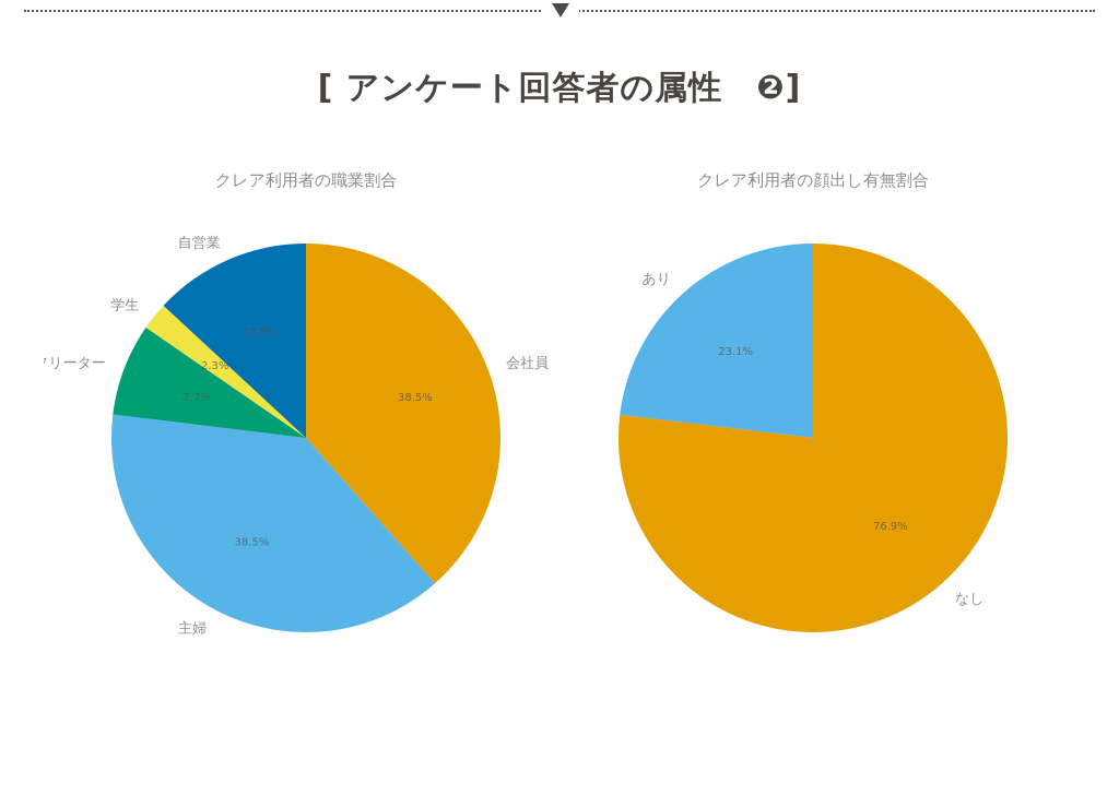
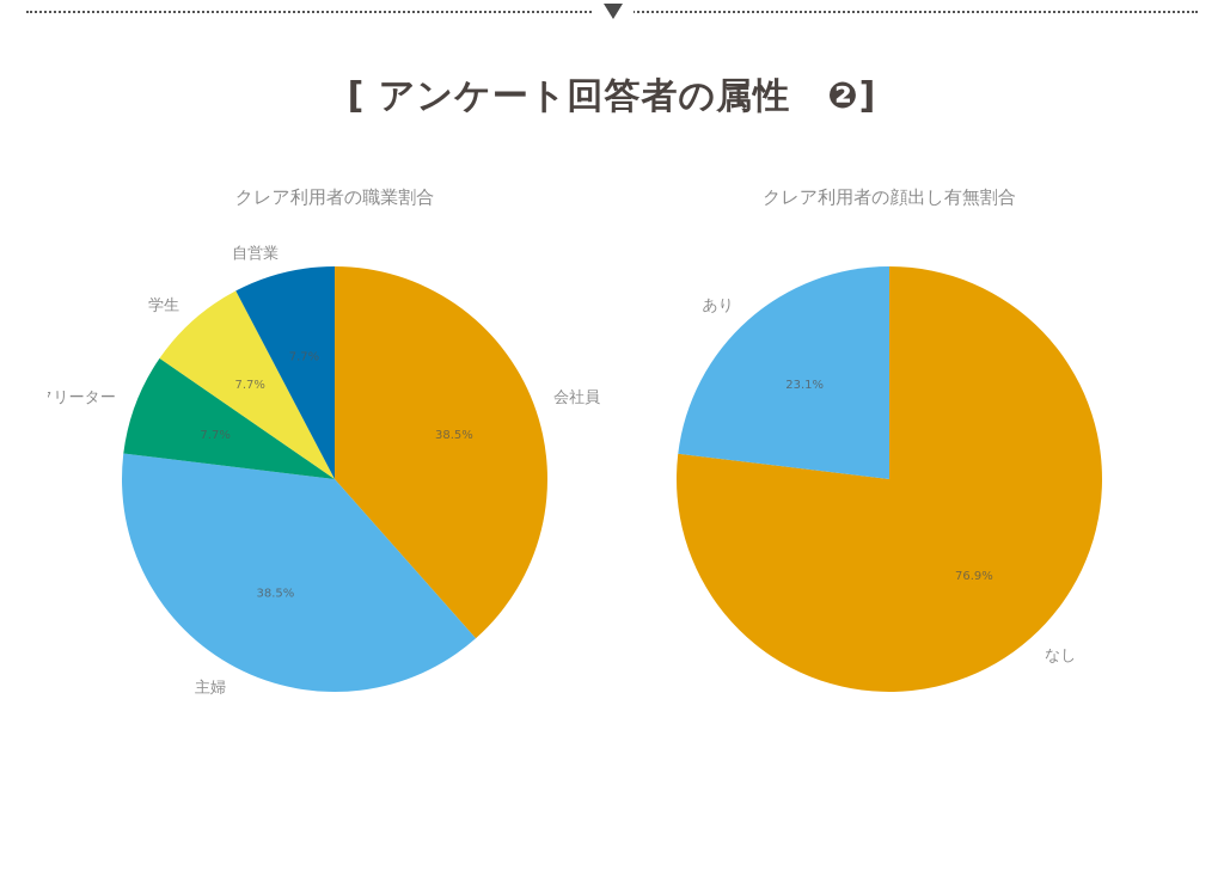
クレア利用者の職業割合/学生: 2.3% -> 7.7%
クレア利用者の職業割合/自営業: 13.1% -> 7.7%
